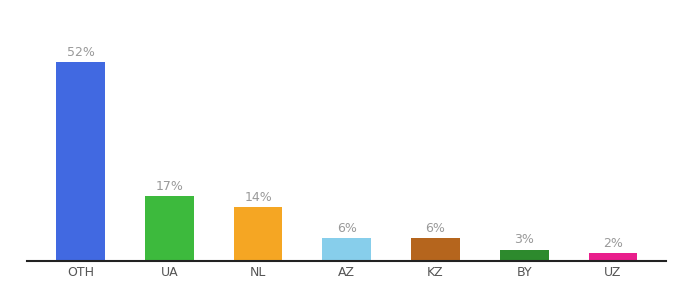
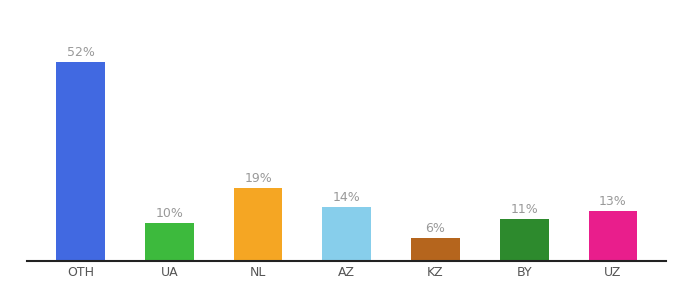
UA: 17% -> 10%
NL: 14% -> 19%
AZ: 6% -> 14%
BY: 3% -> 11%
UZ: 2% -> 13%
